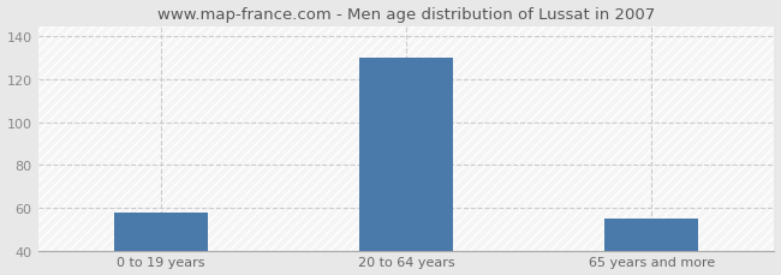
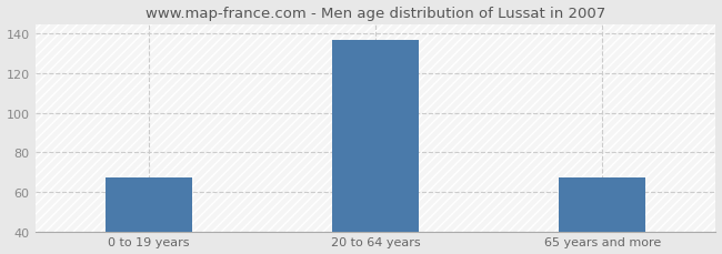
0 to 19 years: 58 -> 67
20 to 64 years: 130 -> 137
65 years and more: 55 -> 67
